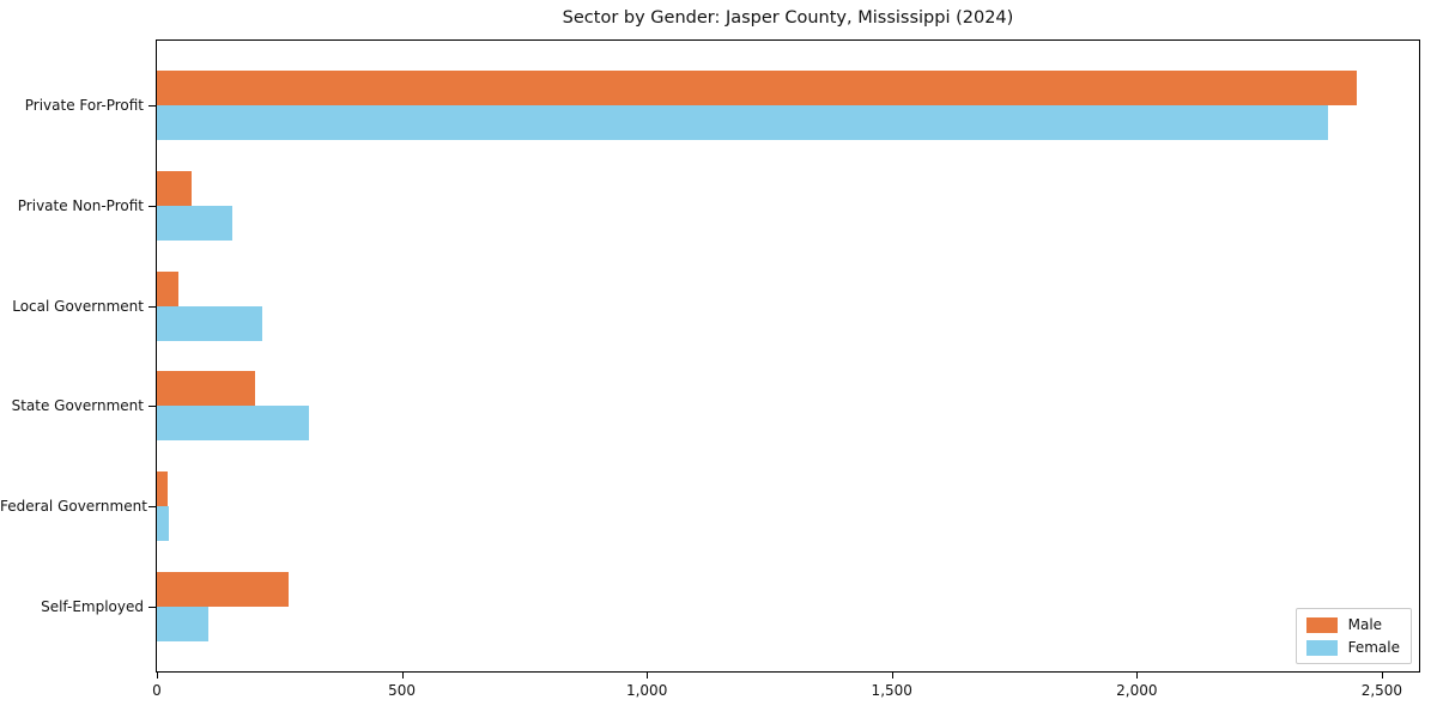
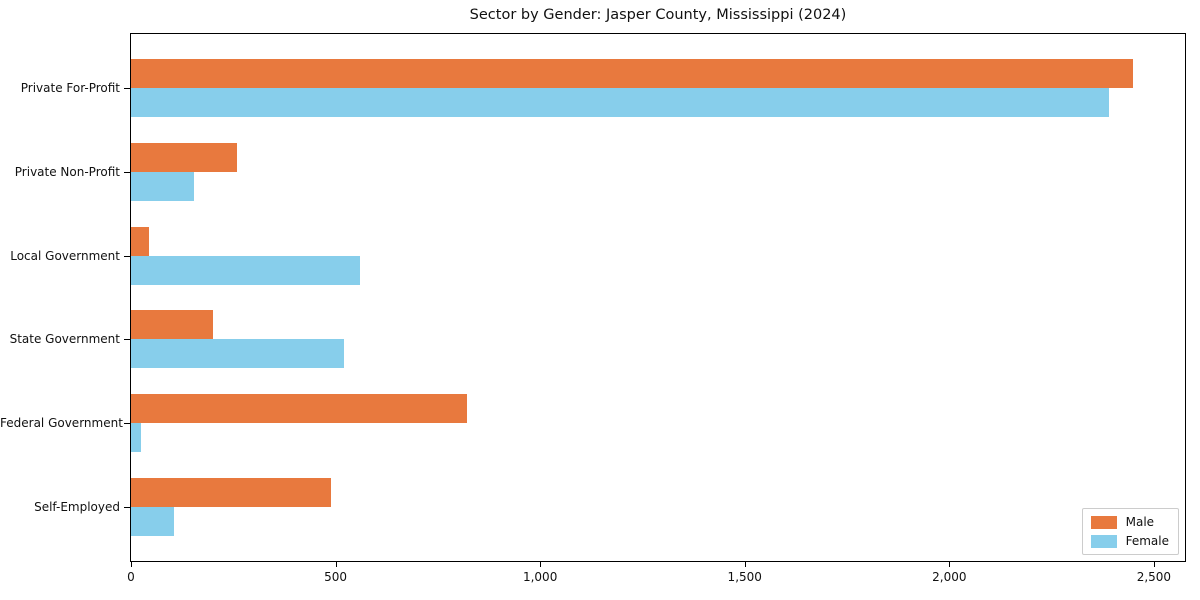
Male/Private Non-Profit: 70 -> 260
Female/Local Government: 220 -> 560
Female/State Government: 310 -> 520
Male/Federal Government: 20 -> 820
Male/Self-Employed: 270 -> 490
